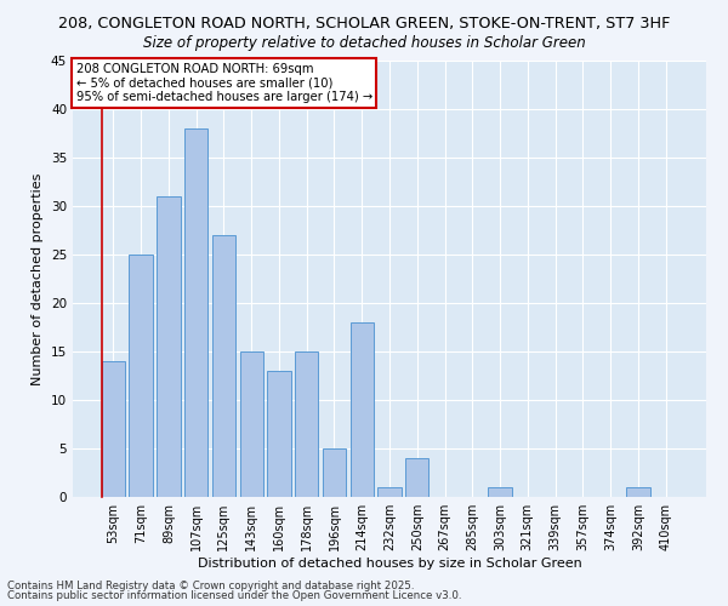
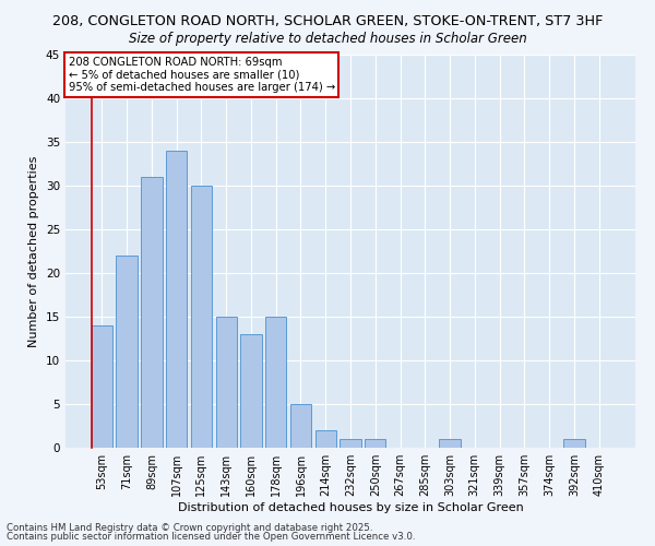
71sqm: 25 -> 22
107sqm: 38 -> 34
125sqm: 27 -> 30
214sqm: 18 -> 2
250sqm: 4 -> 1
